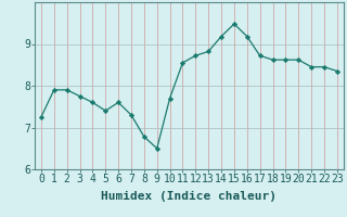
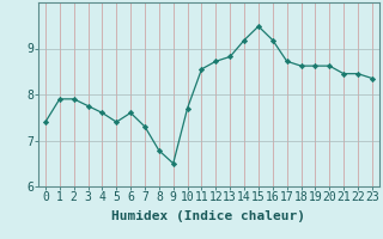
0: 7.25 -> 7.40
